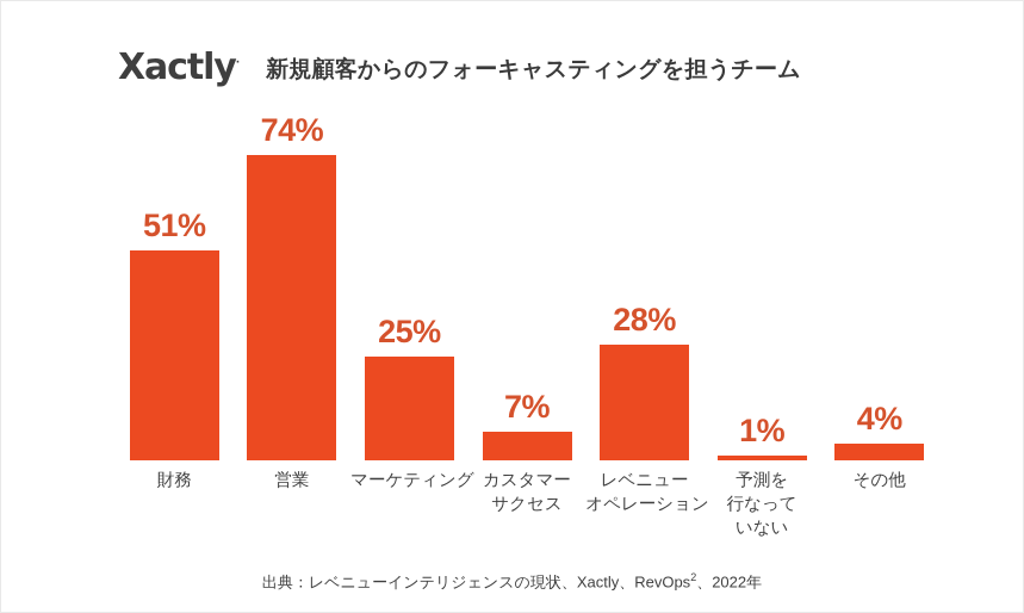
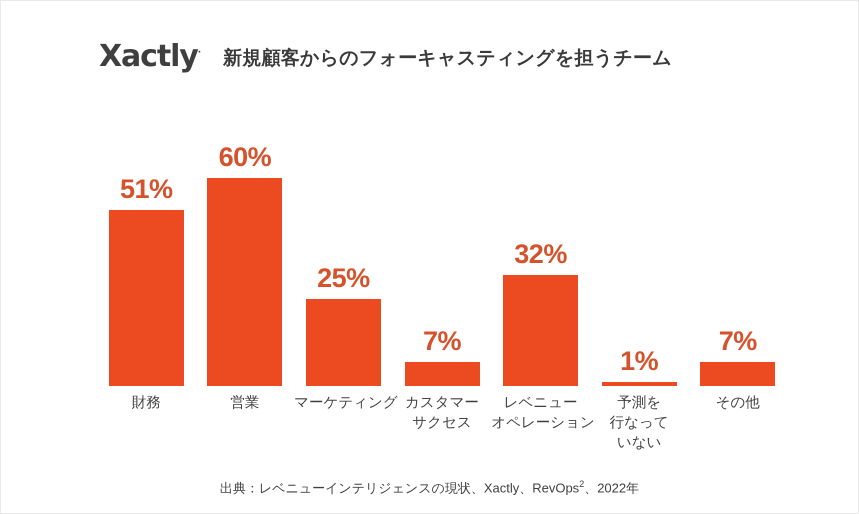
営業: 74% -> 60%
レベニューオペレーション: 28% -> 32%
その他: 4% -> 7%
